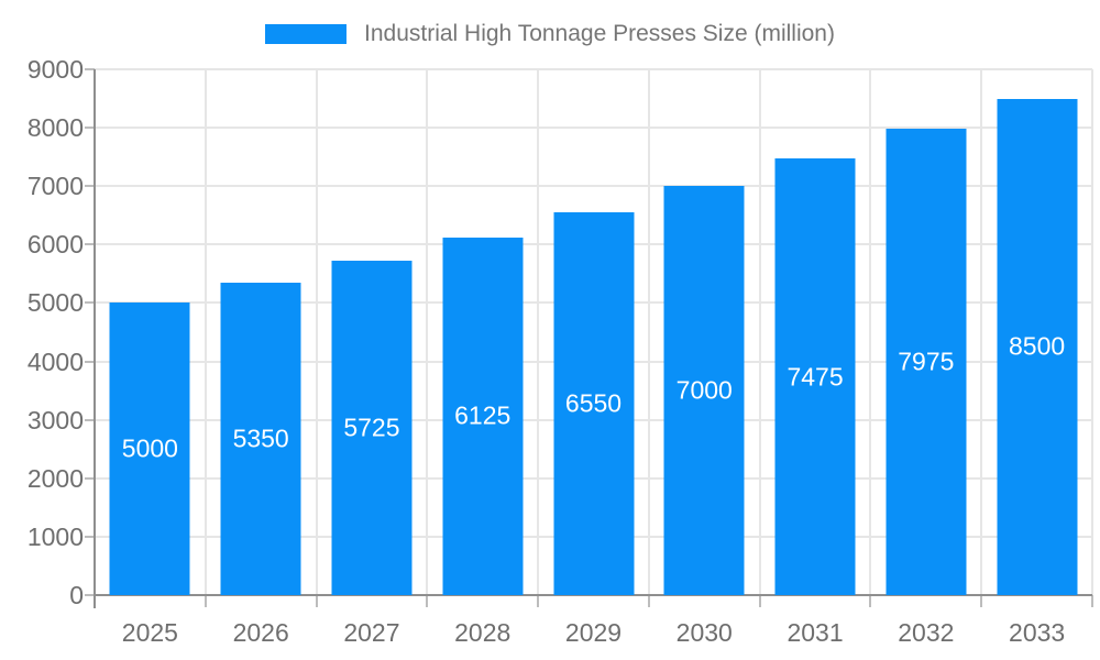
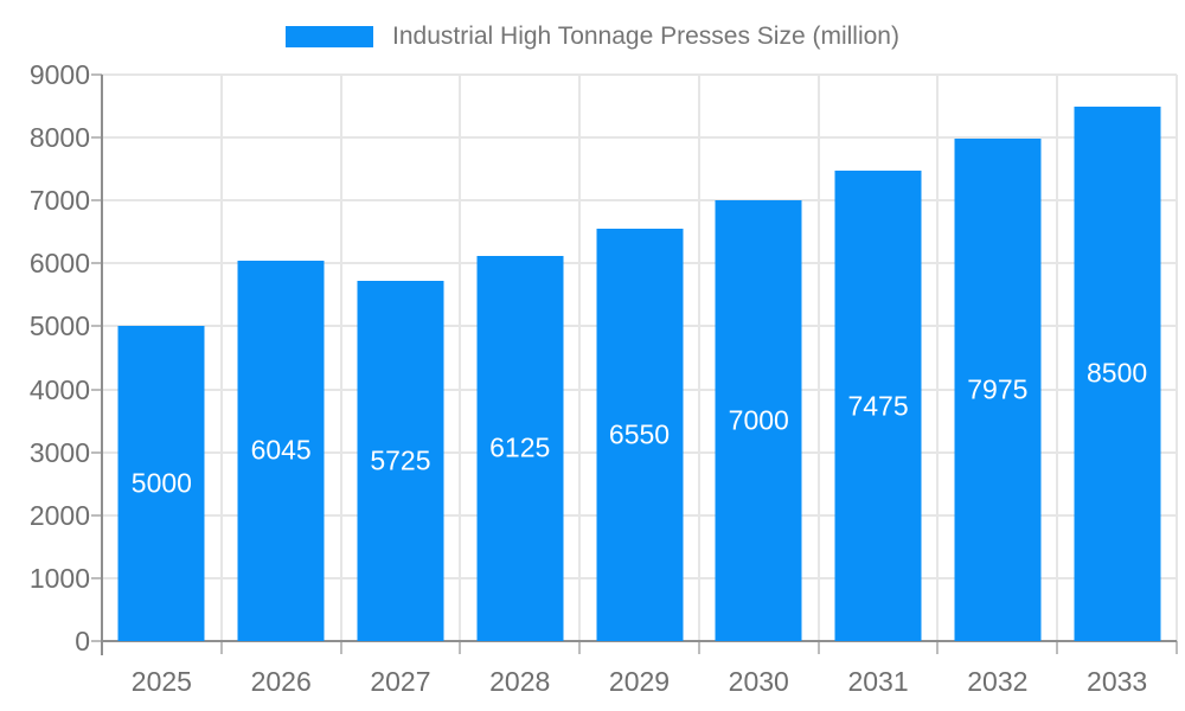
2026: 5350 -> 6045
